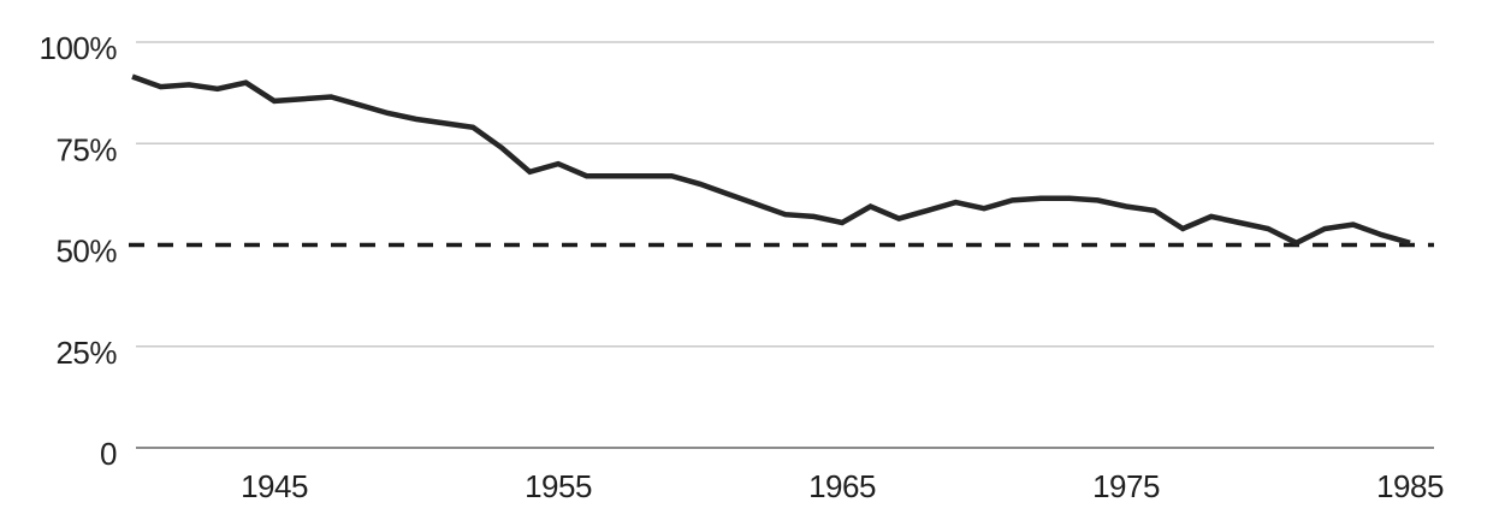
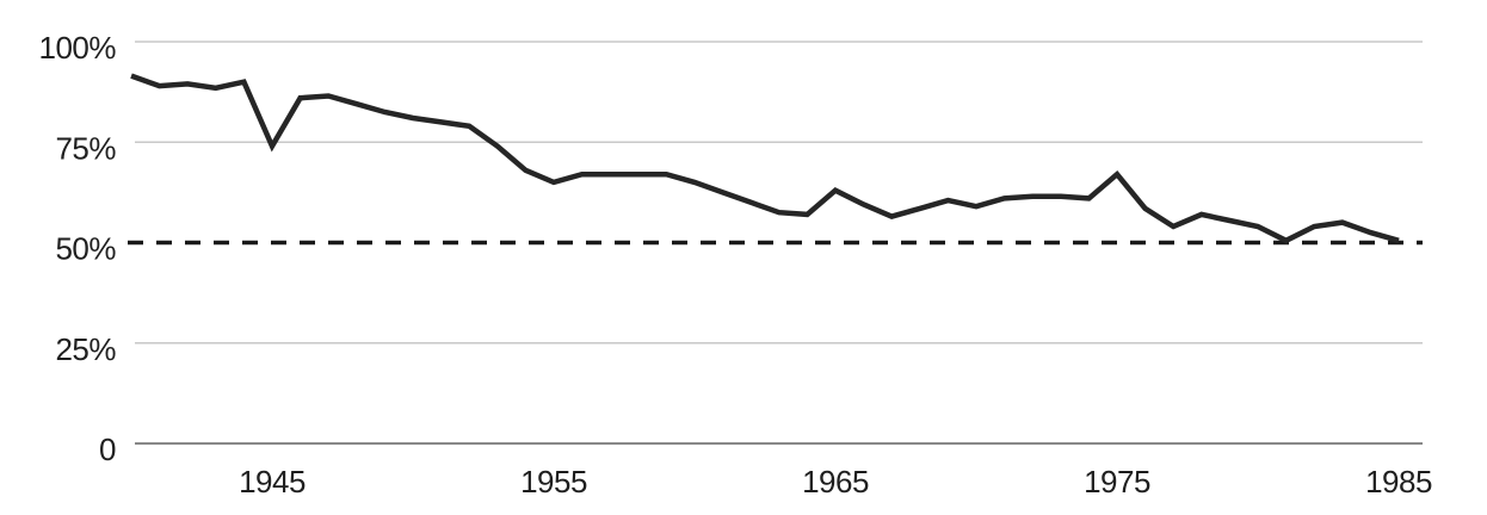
1945: 86% -> 74%
1955: 70% -> 65%
1965: 56% -> 63%
1975: 60% -> 67%
